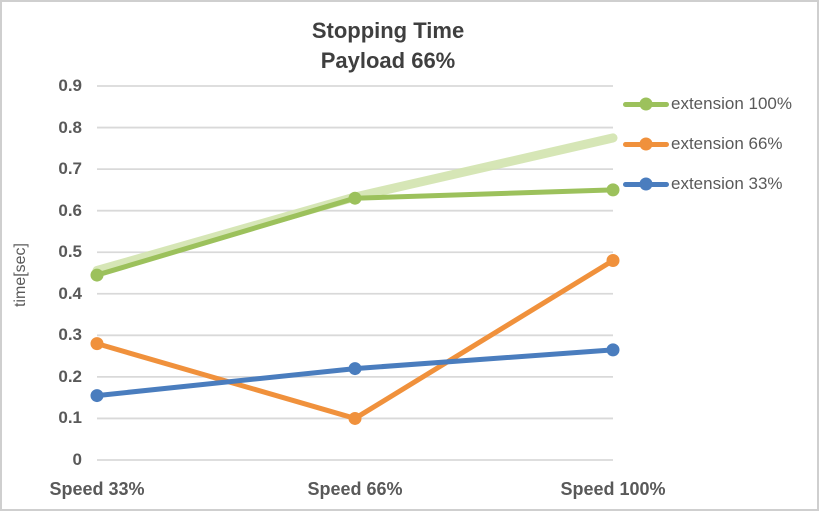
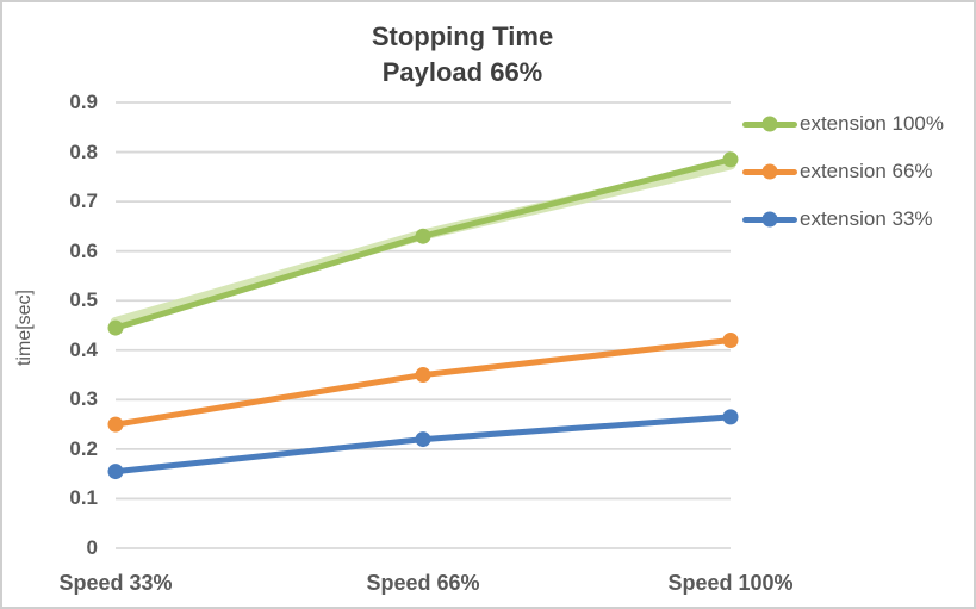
extension 66%/Speed 33%: 0.28 -> 0.25
extension 66%/Speed 66%: 0.10 -> 0.35
extension 100%/Speed 100%: 0.65 -> 0.79
extension 66%/Speed 100%: 0.48 -> 0.42
